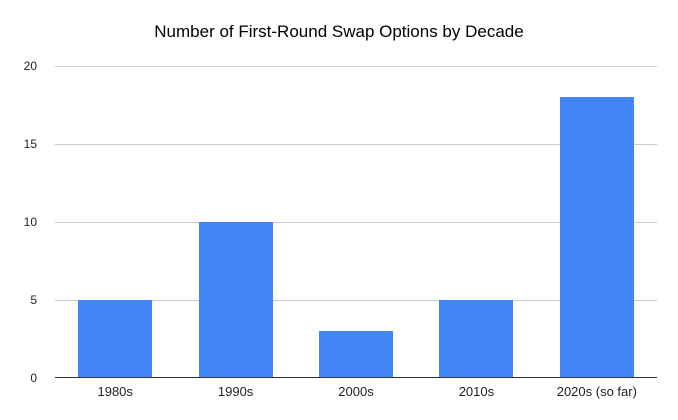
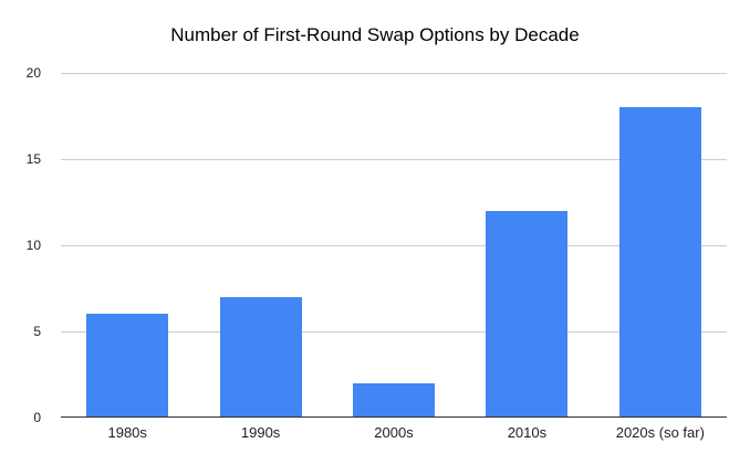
1980s: 5 -> 6
1990s: 10 -> 7
2000s: 3 -> 2
2010s: 5 -> 12
